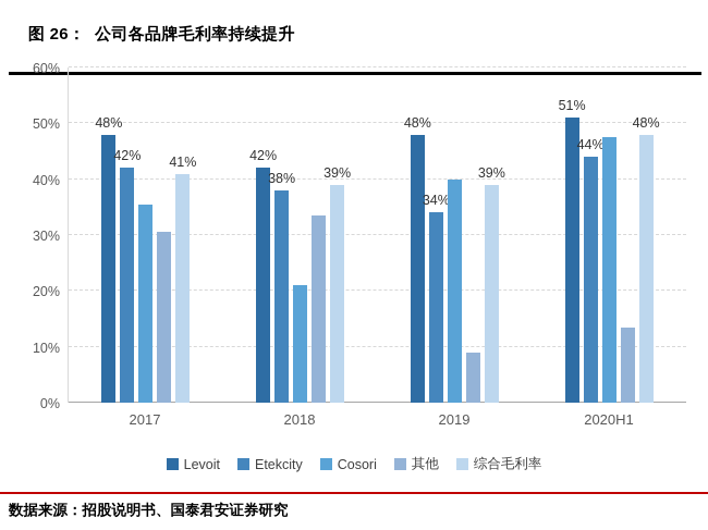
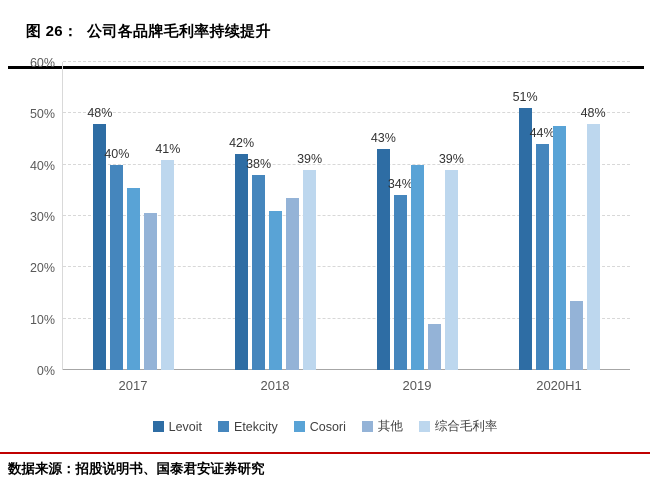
Etekcity/2017: 42% -> 40%
Cosori/2018: 21% -> 31%
Levoit/2019: 48% -> 43%
